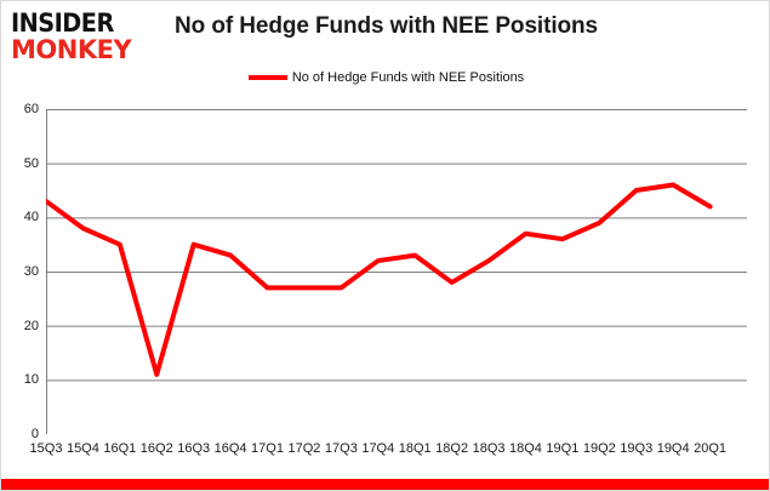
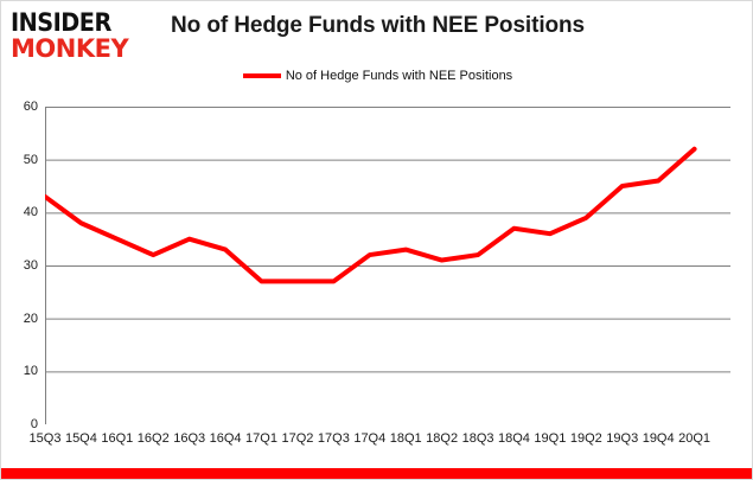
16Q2: 11 -> 32
18Q2: 28 -> 31
20Q1: 42 -> 52
